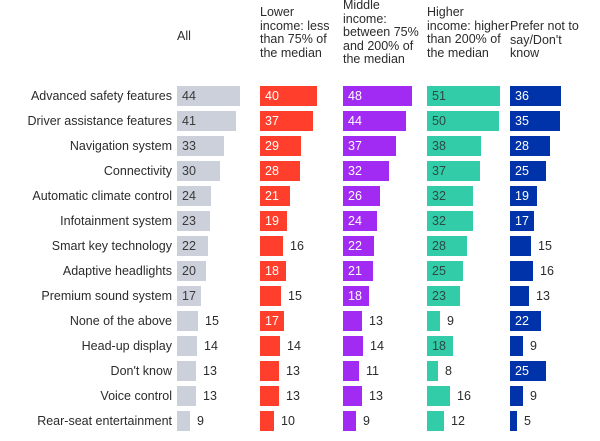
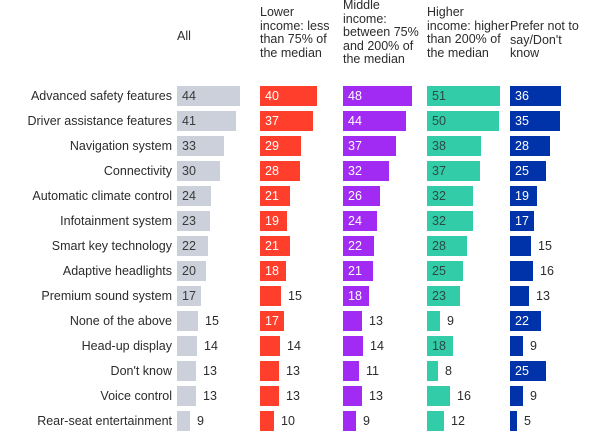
Lower income: less than 75% of the median/Smart key technology: 16 -> 21
